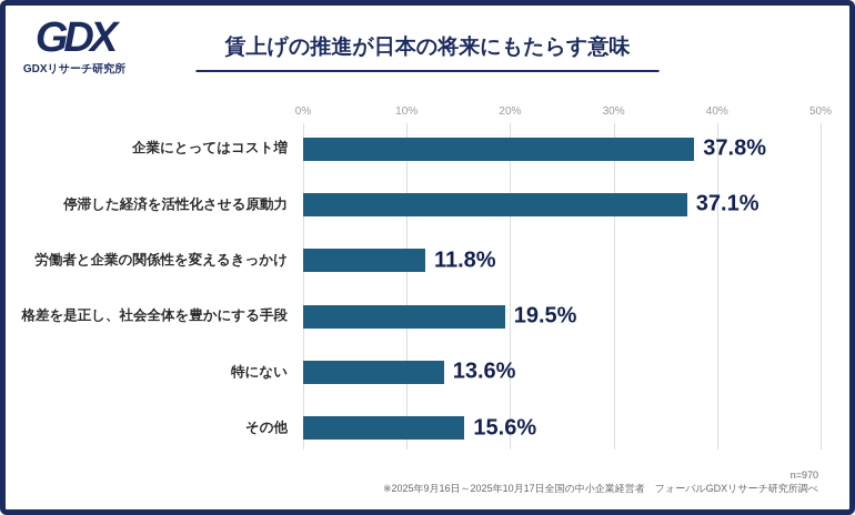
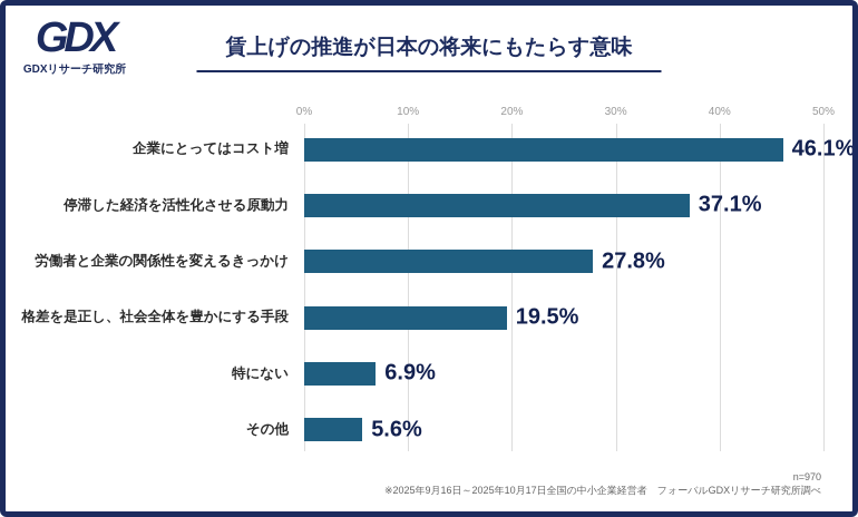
企業にとってはコスト増: 37.8% -> 46.1%
労働者と企業の関係性を変えるきっかけ: 11.8% -> 27.8%
特にない: 13.6% -> 6.9%
その他: 15.6% -> 5.6%
